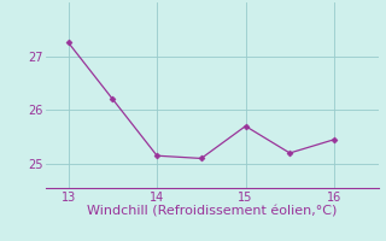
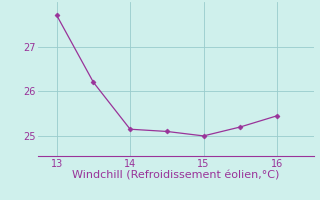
13: 27.25 -> 27.70
15: 25.70 -> 25.00
